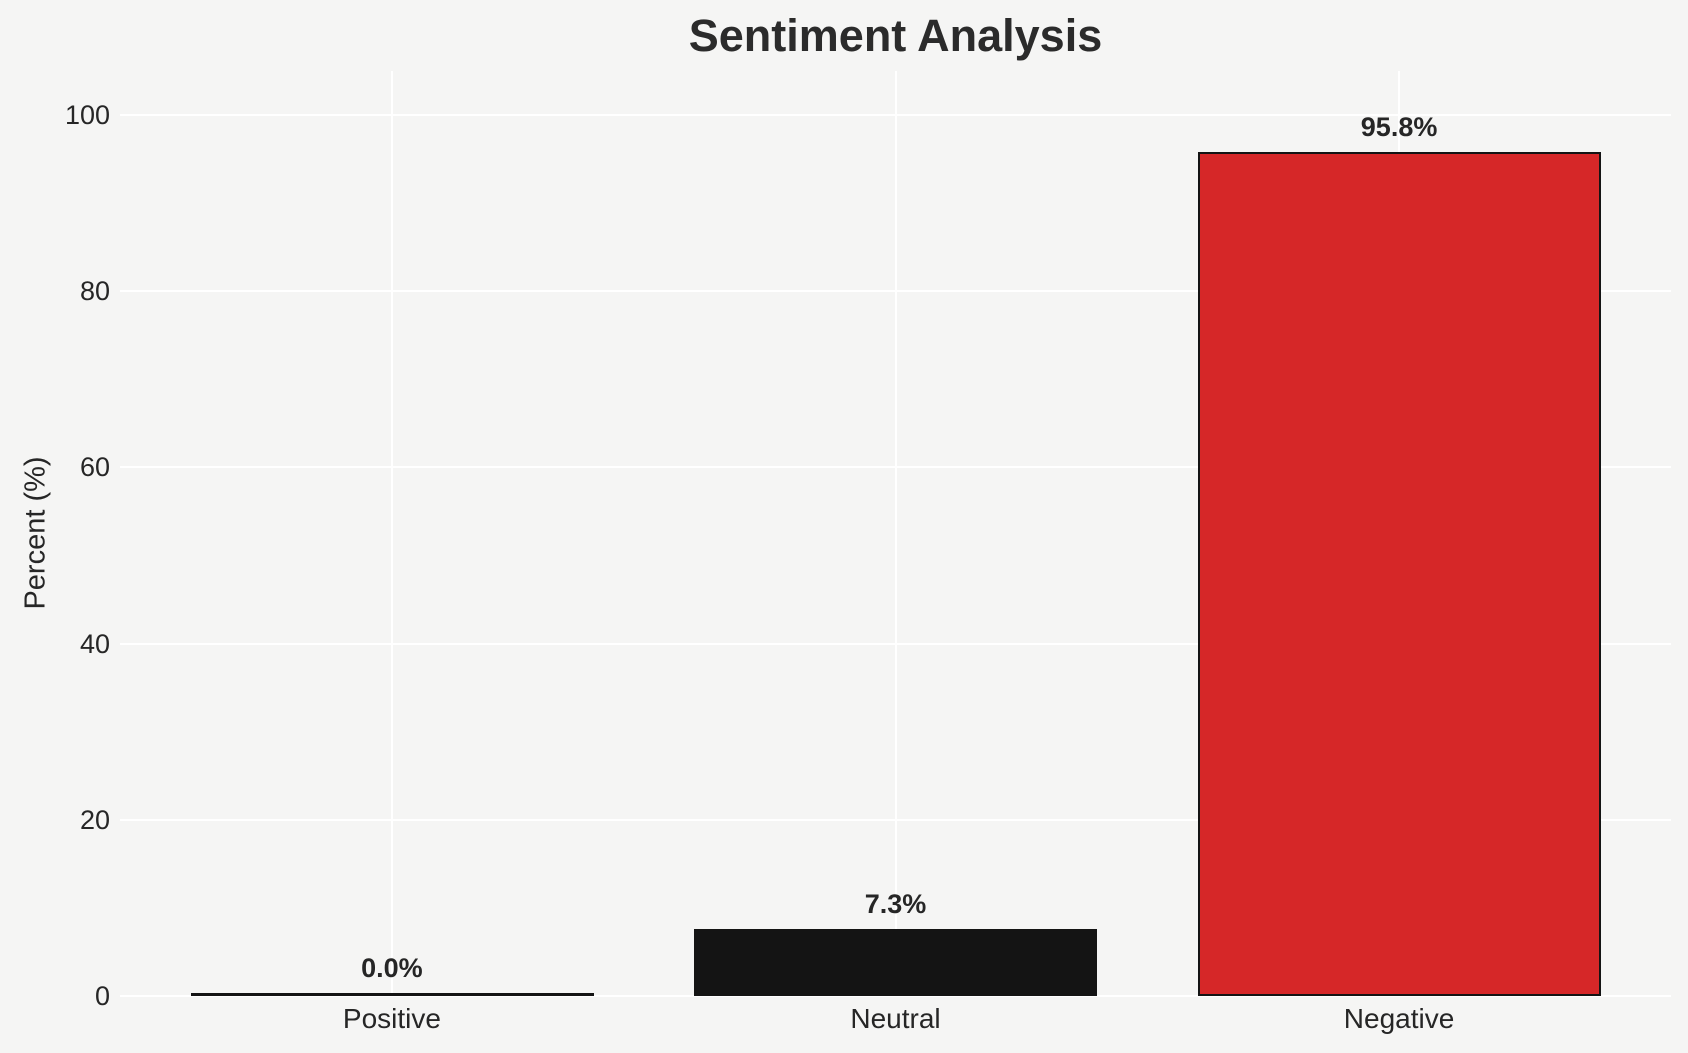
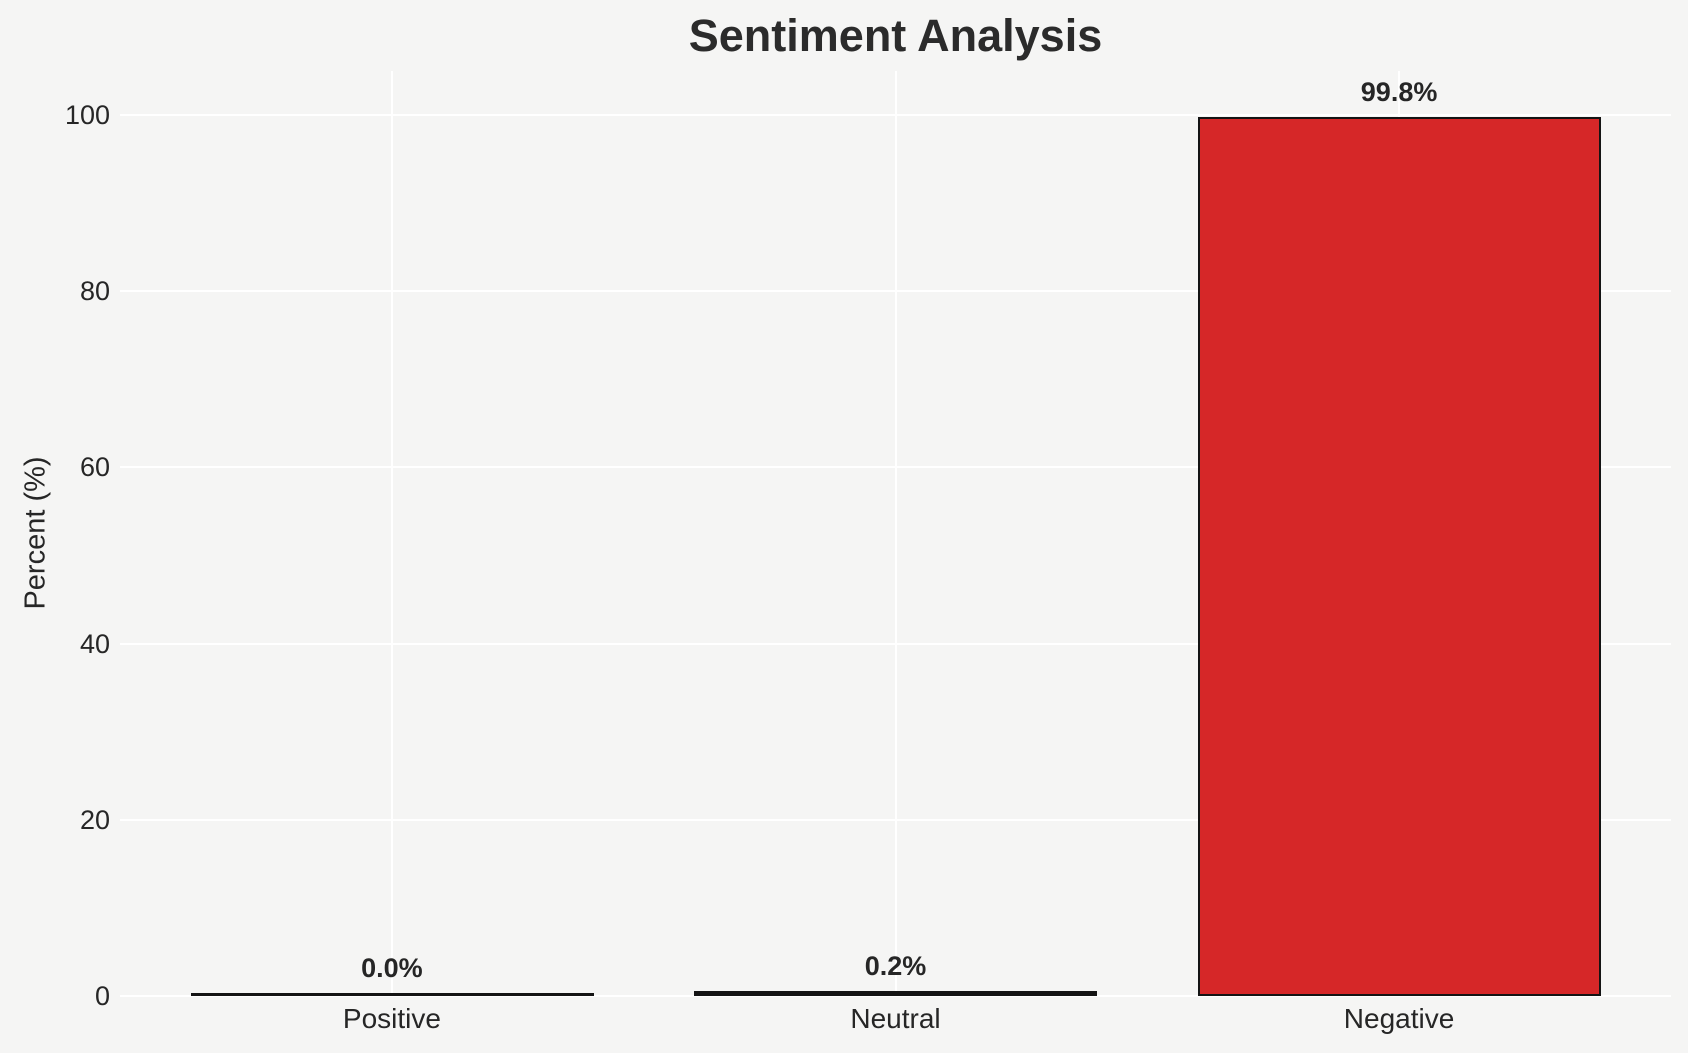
Neutral: 7.3% -> 0.2%
Negative: 95.8% -> 99.8%
